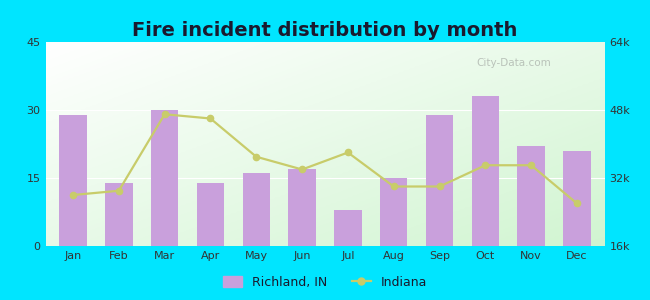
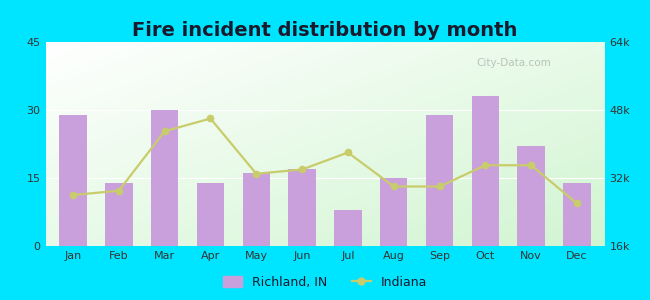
Indiana/Mar: 47k -> 43k
Indiana/May: 37k -> 33k
Richland, IN/Dec: 21 -> 14
